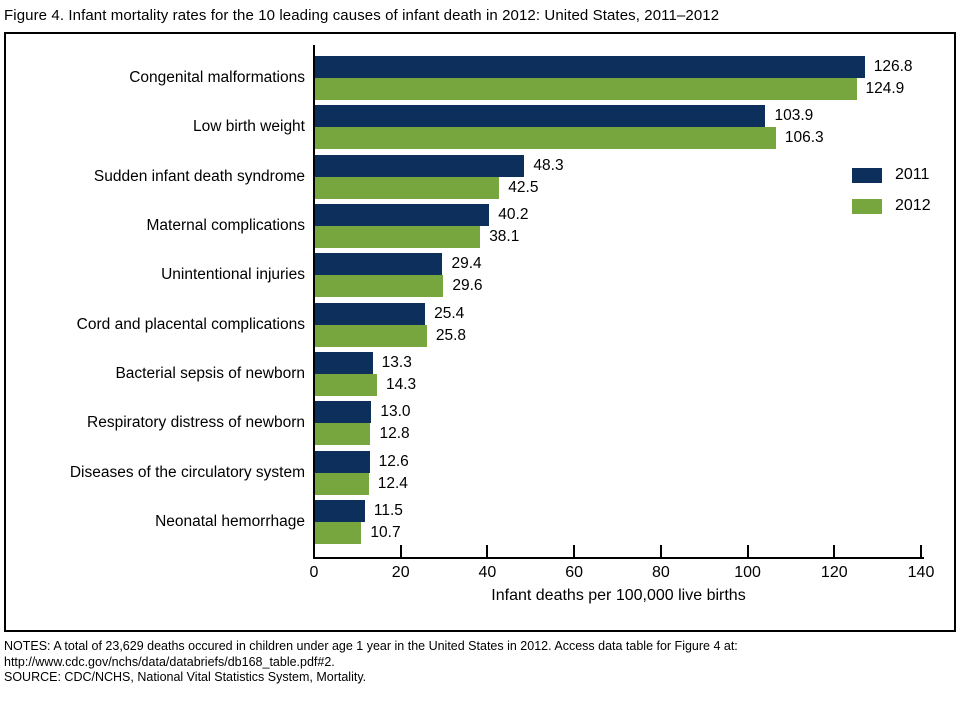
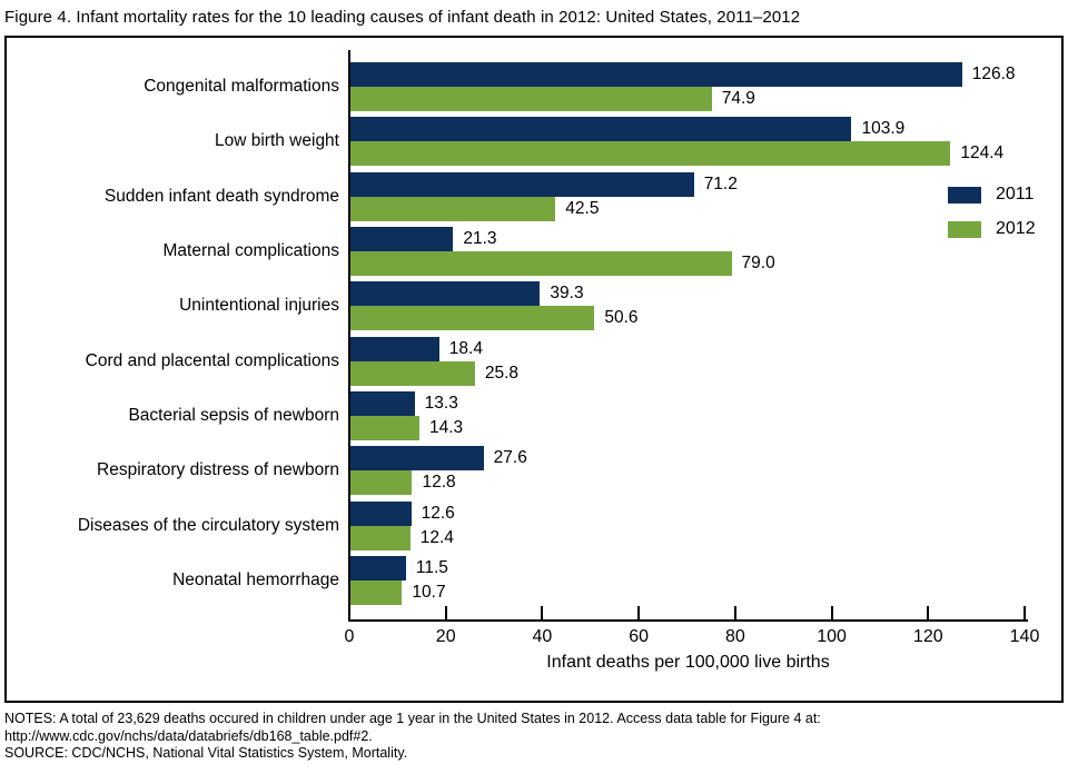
2012/Congenital malformations: 124.9 -> 74.9
2012/Low birth weight: 106.3 -> 124.4
2011/Sudden infant death syndrome: 48.3 -> 71.2
2011/Maternal complications: 40.2 -> 21.3
2012/Maternal complications: 38.1 -> 79.0
2011/Unintentional injuries: 29.4 -> 39.3
2012/Unintentional injuries: 29.6 -> 50.6
2011/Cord and placental complications: 25.4 -> 18.4
2011/Respiratory distress of newborn: 13.0 -> 27.6
